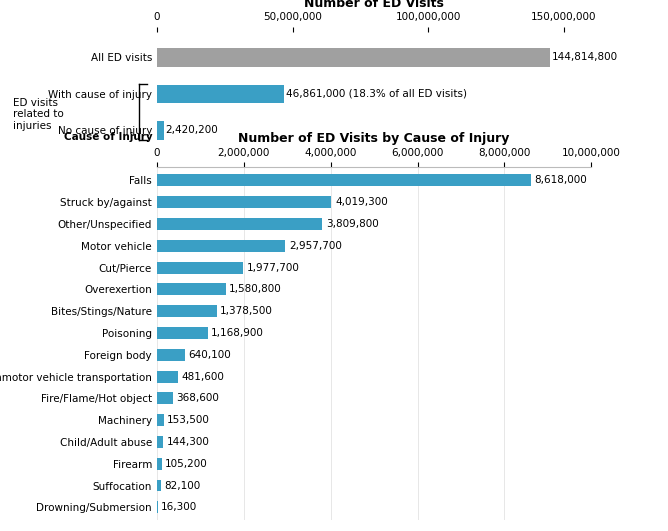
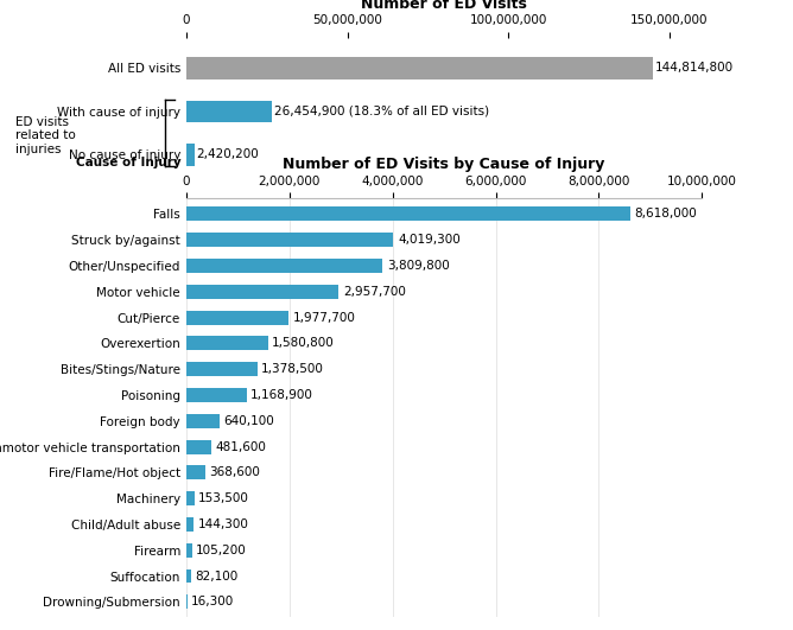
With cause of injury: 46,861,000 -> 26,454,900
